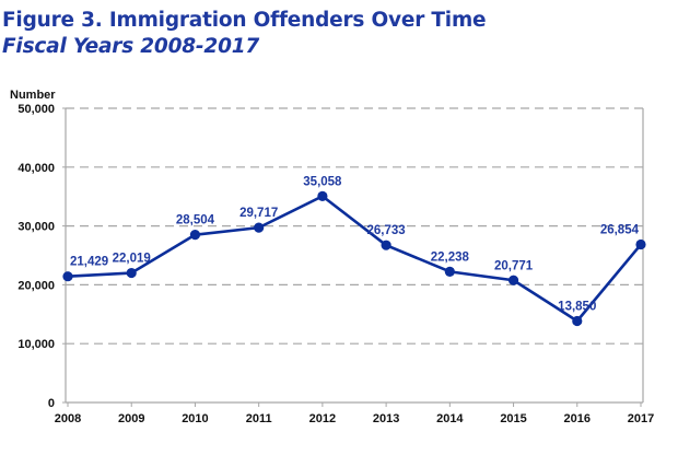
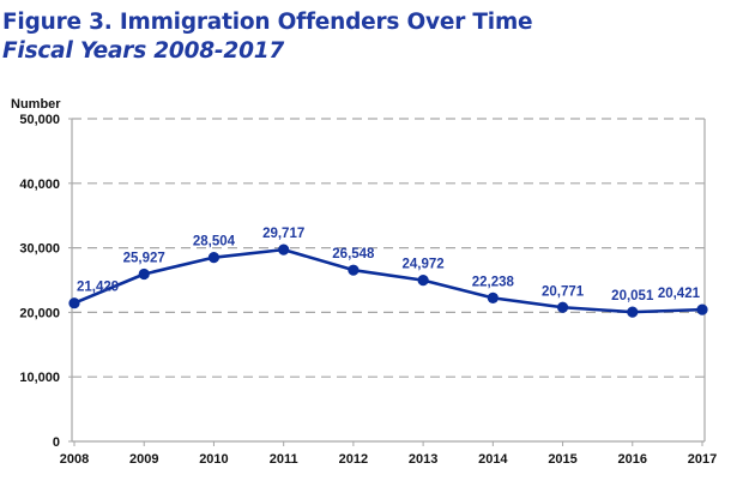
2009: 22,019 -> 25,927
2012: 35,058 -> 26,548
2013: 26,733 -> 24,972
2016: 13,850 -> 20,051
2017: 26,854 -> 20,421
